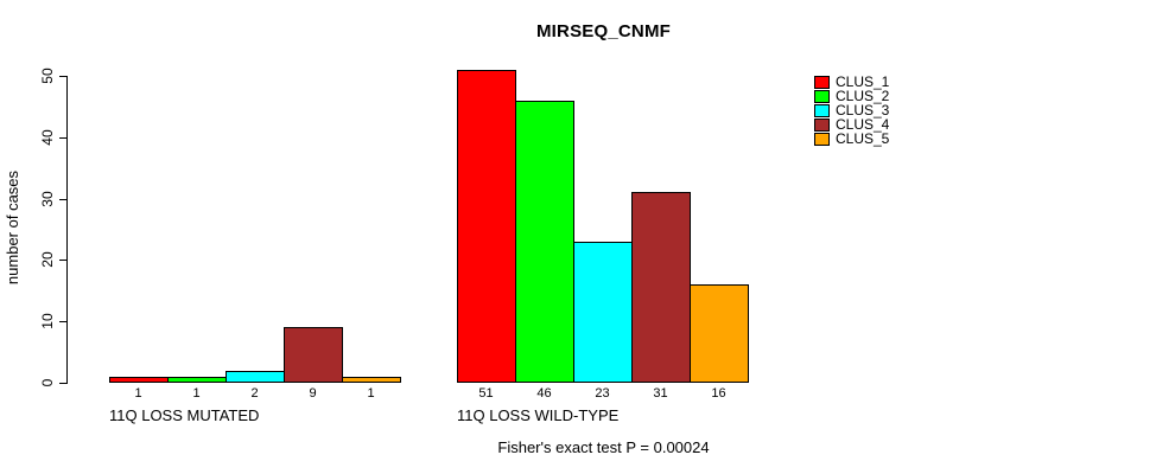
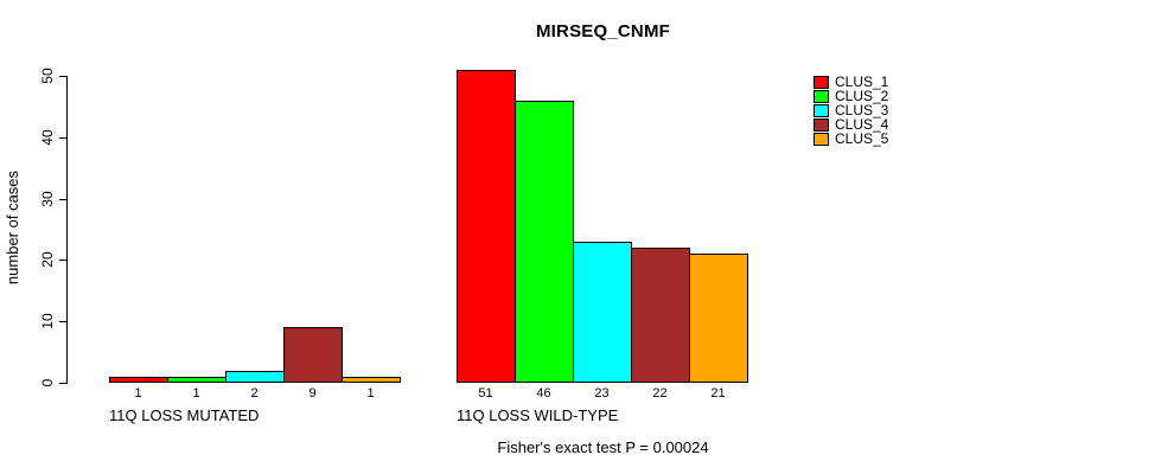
CLUS_4/11Q LOSS WILD-TYPE: 31 -> 22
CLUS_5/11Q LOSS WILD-TYPE: 16 -> 21
